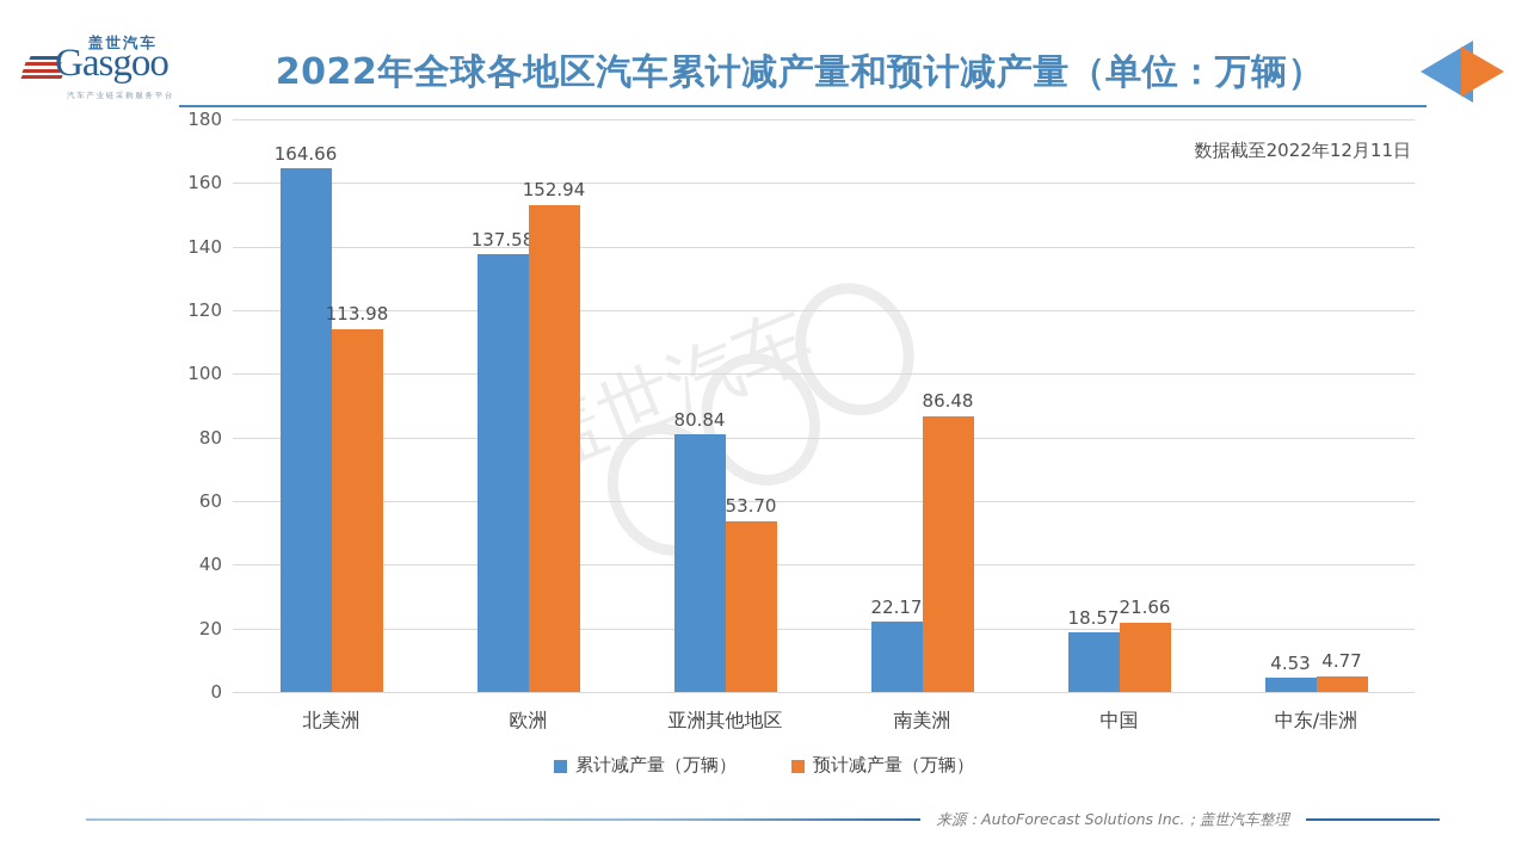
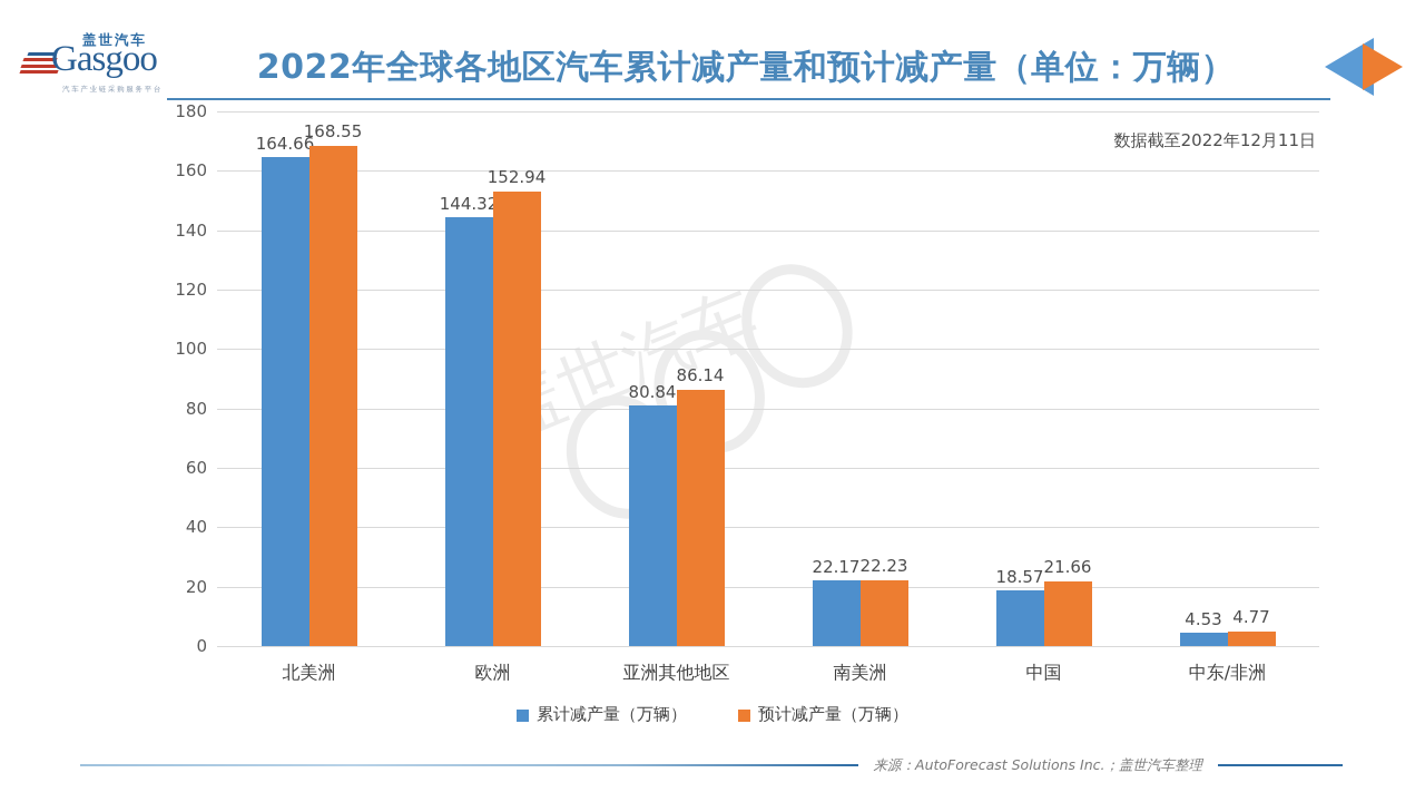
预计减产量（万辆）/北美洲: 113.98 -> 168.55
累计减产量（万辆）/欧洲: 137.58 -> 144.32
预计减产量（万辆）/亚洲其他地区: 53.70 -> 86.14
预计减产量（万辆）/南美洲: 86.48 -> 22.23
